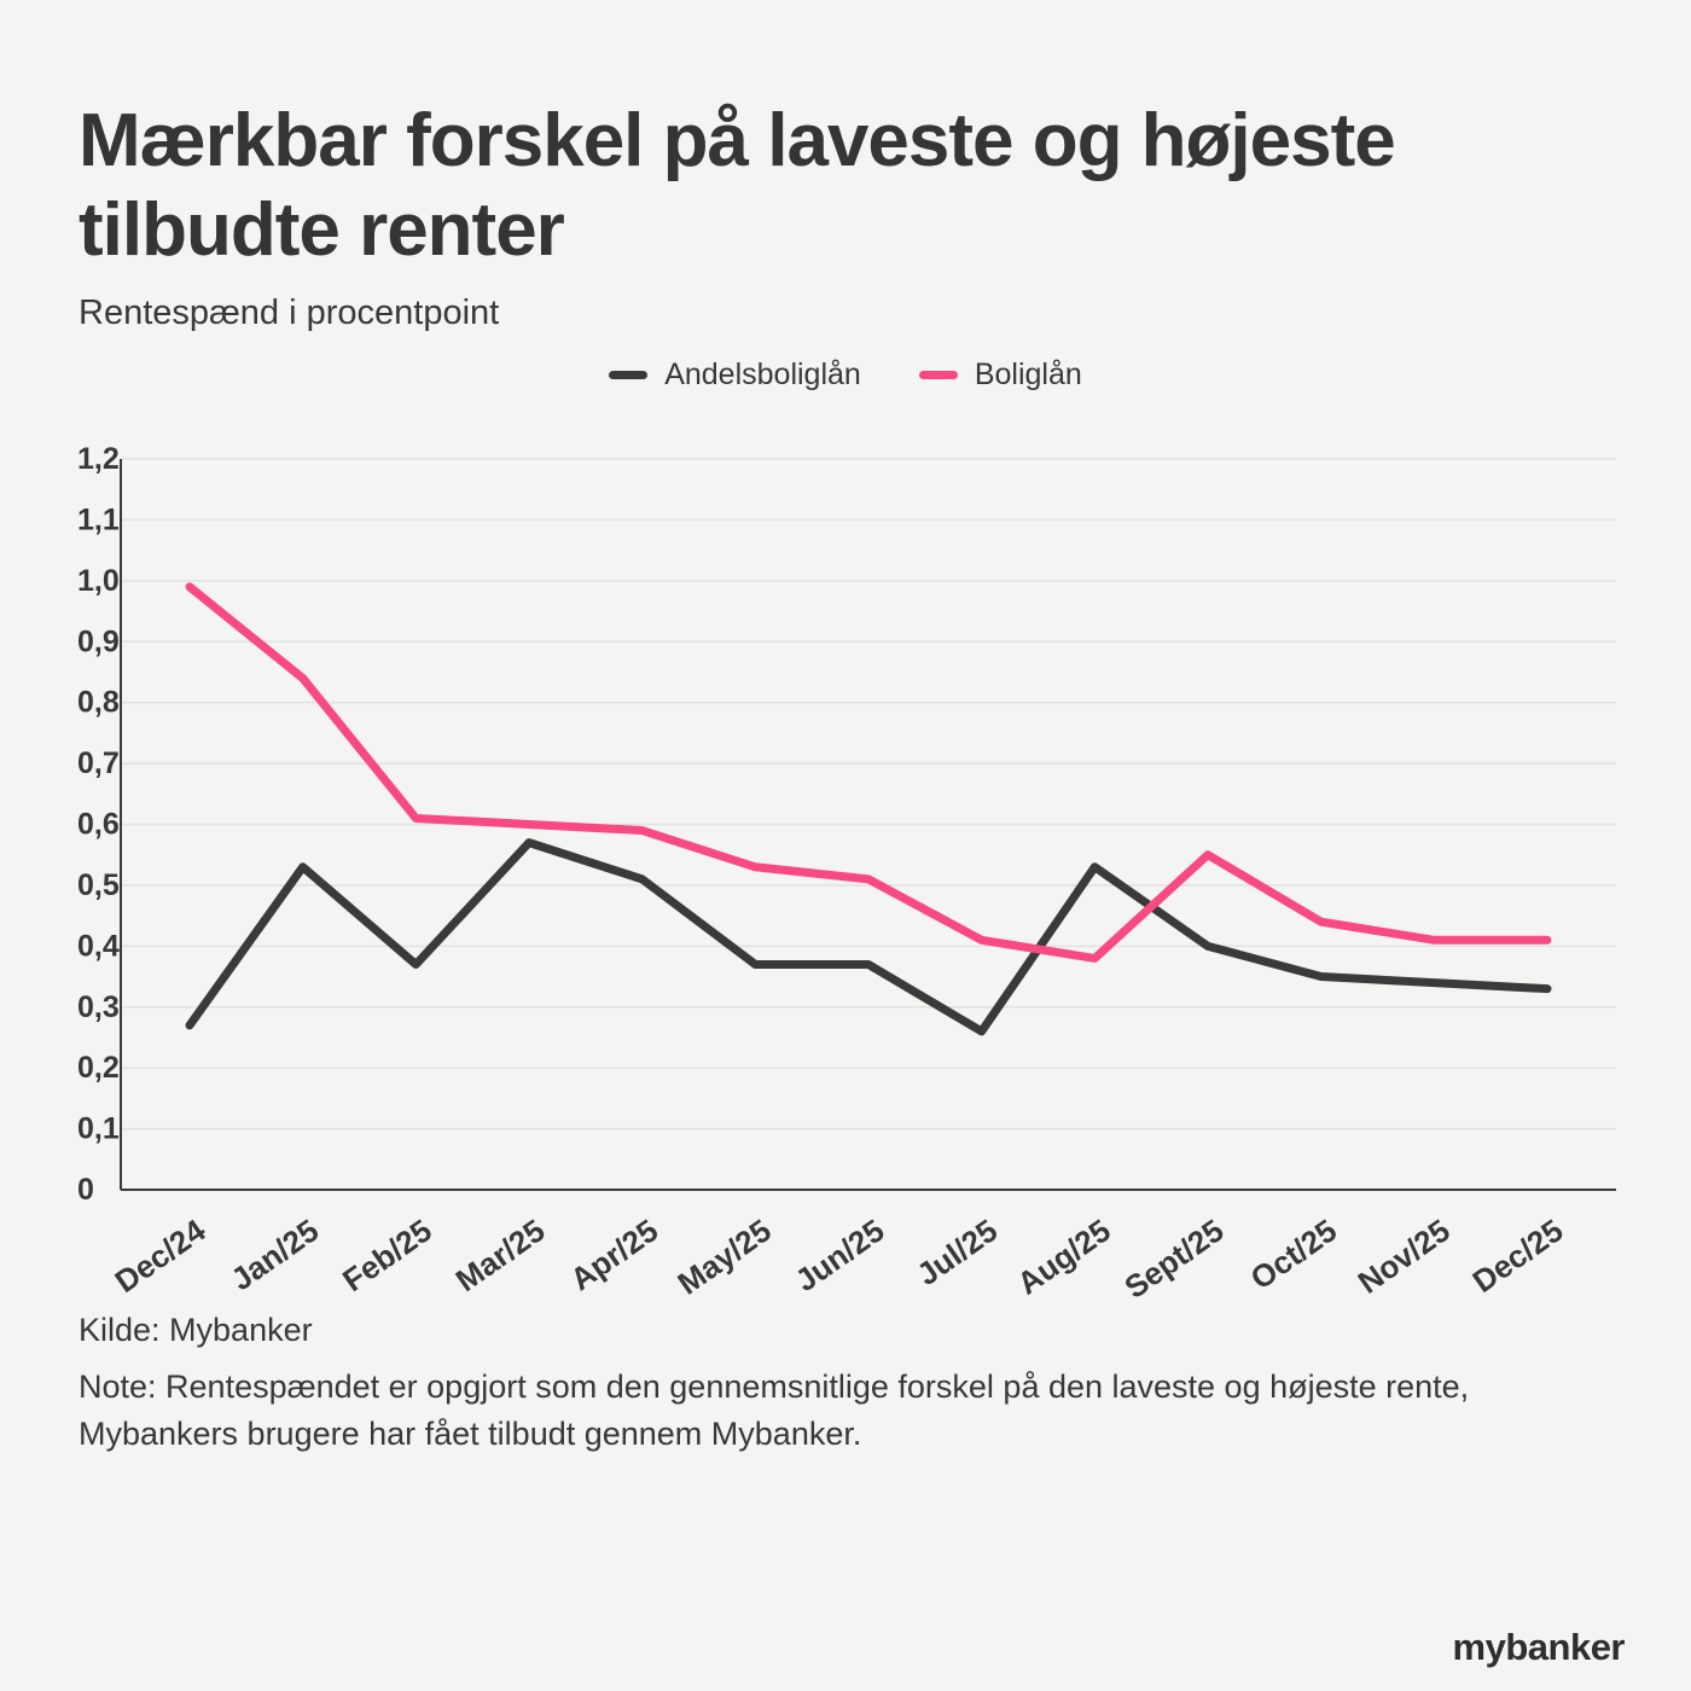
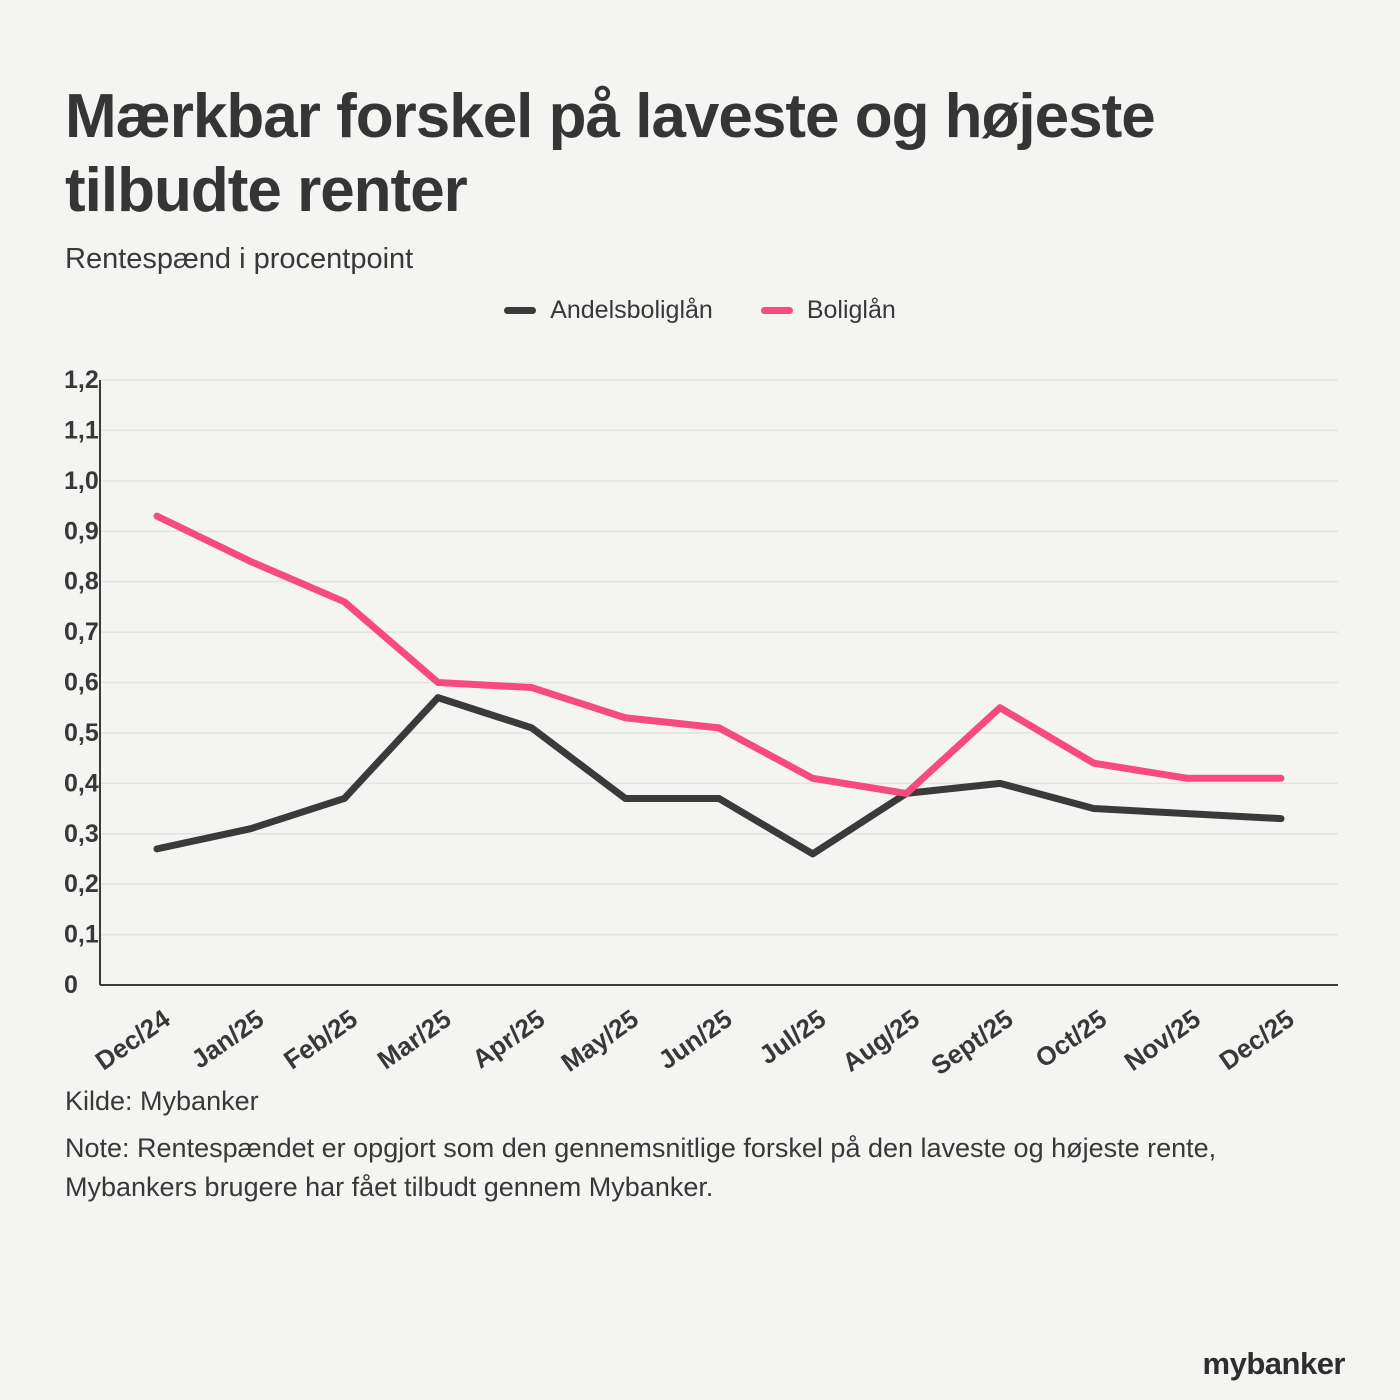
Boliglån/Dec/24: 0,99 -> 0,93
Andelsboliglån/Jan/25: 0,53 -> 0,31
Boliglån/Feb/25: 0,61 -> 0,76
Andelsboliglån/Aug/25: 0,53 -> 0,38
